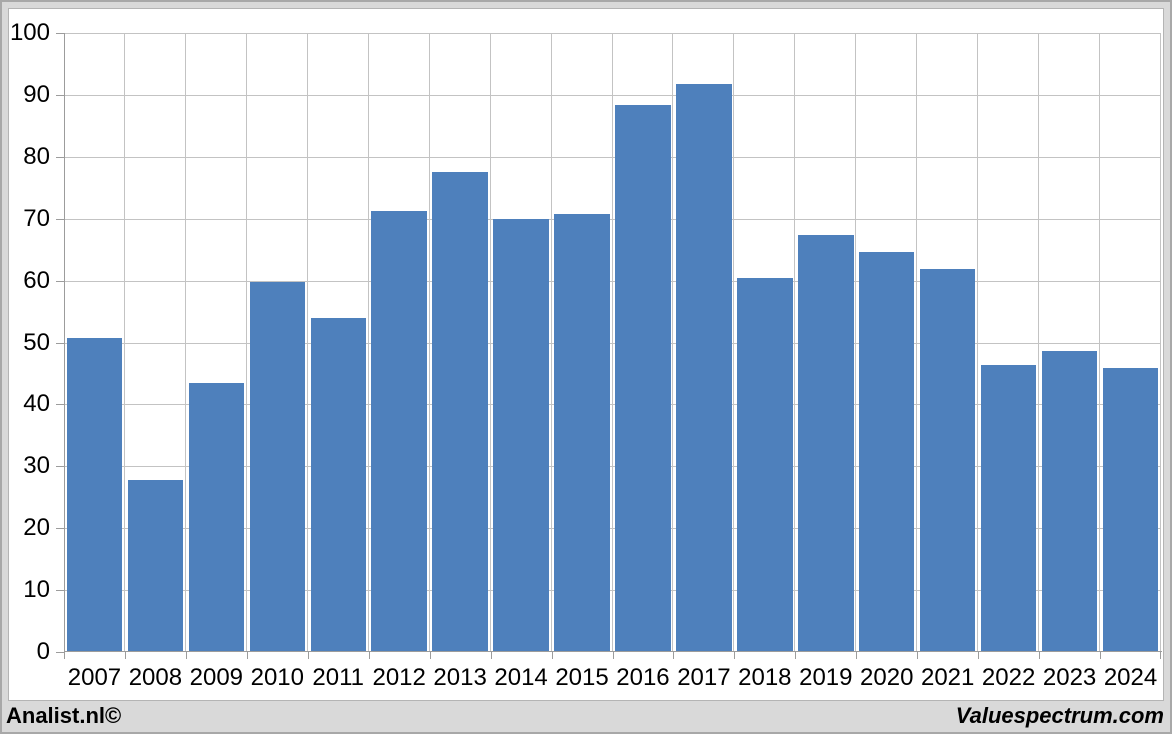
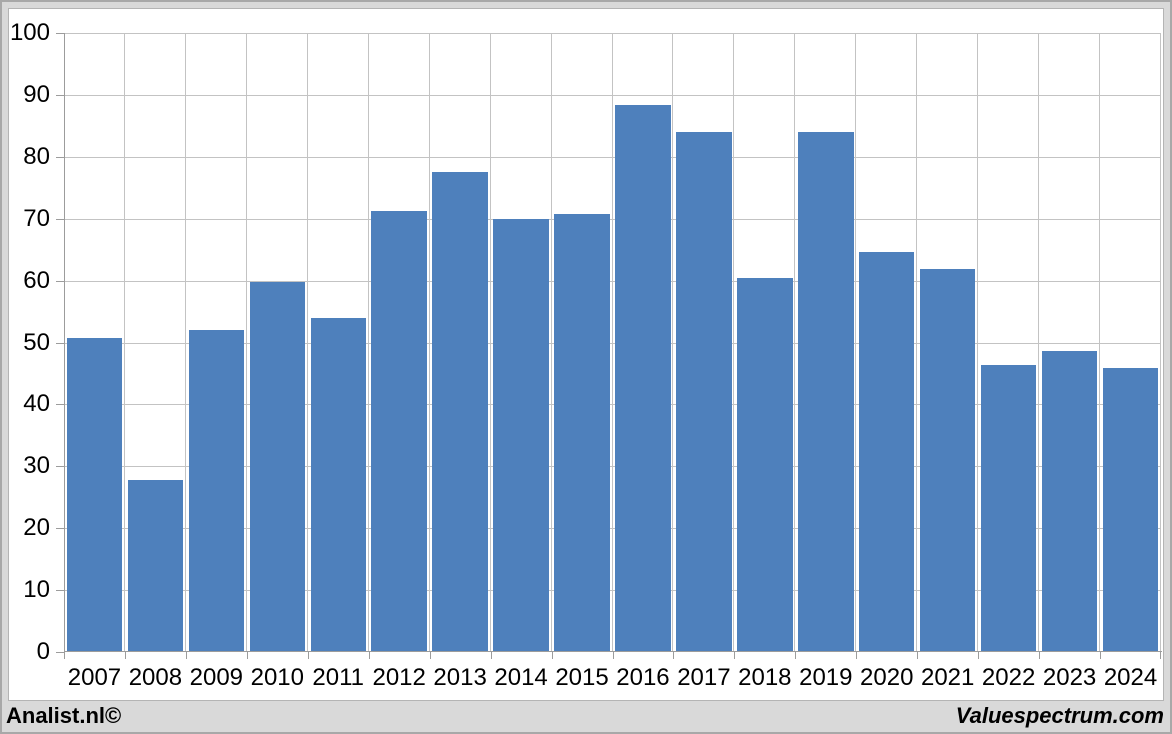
2009: 43 -> 52
2017: 92 -> 84
2019: 67 -> 84
